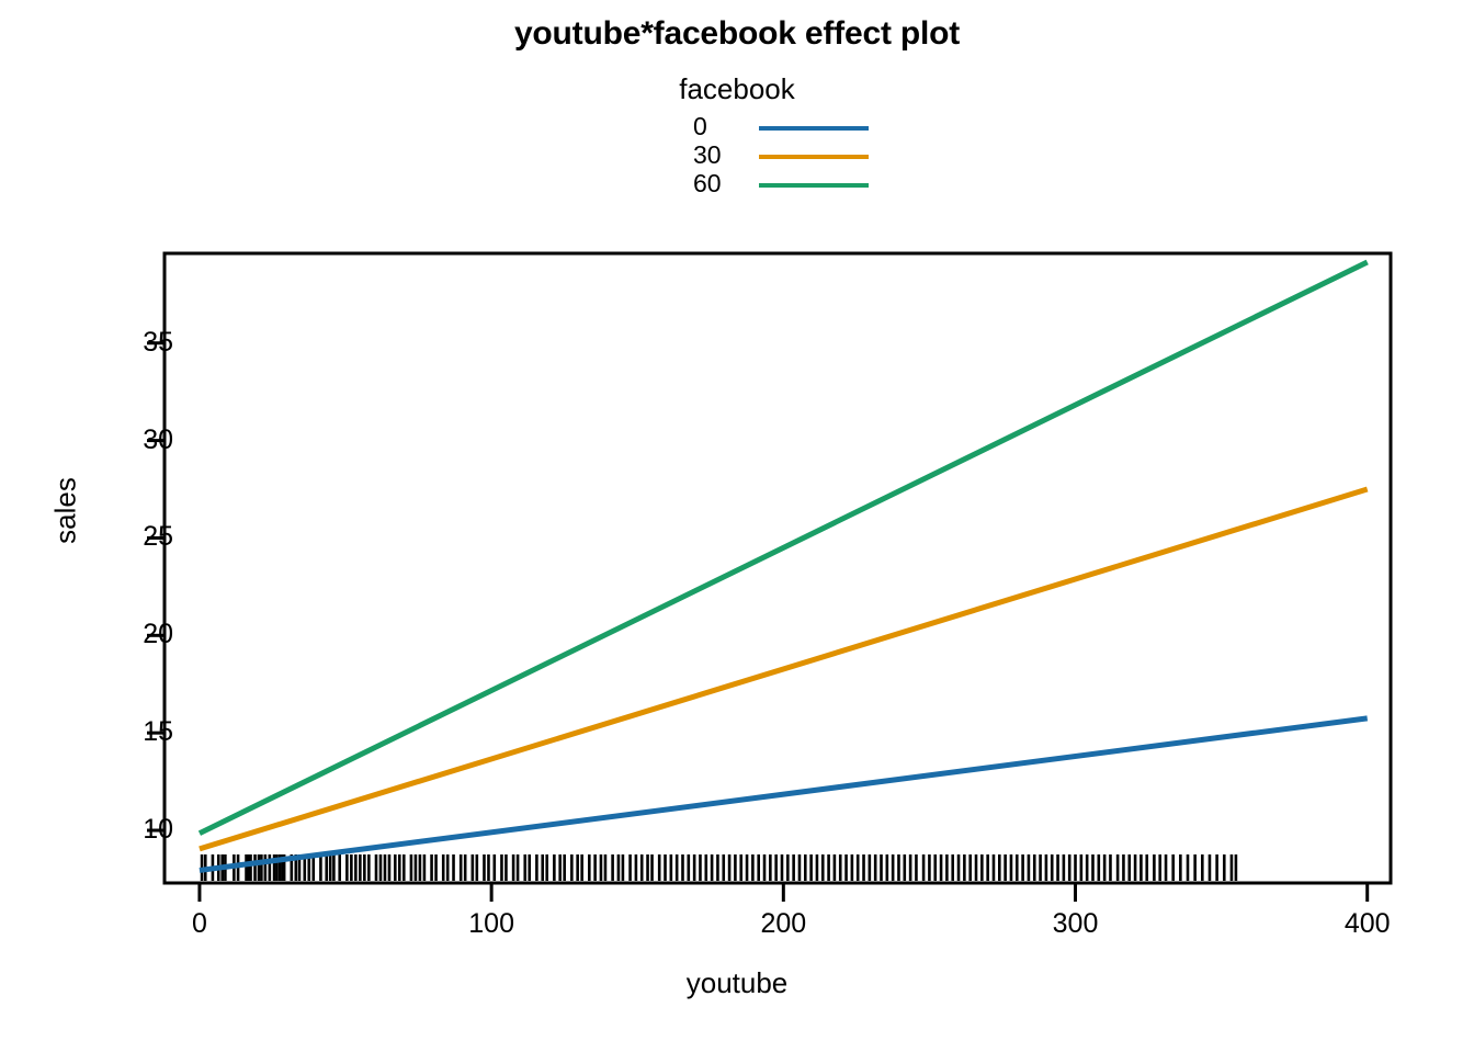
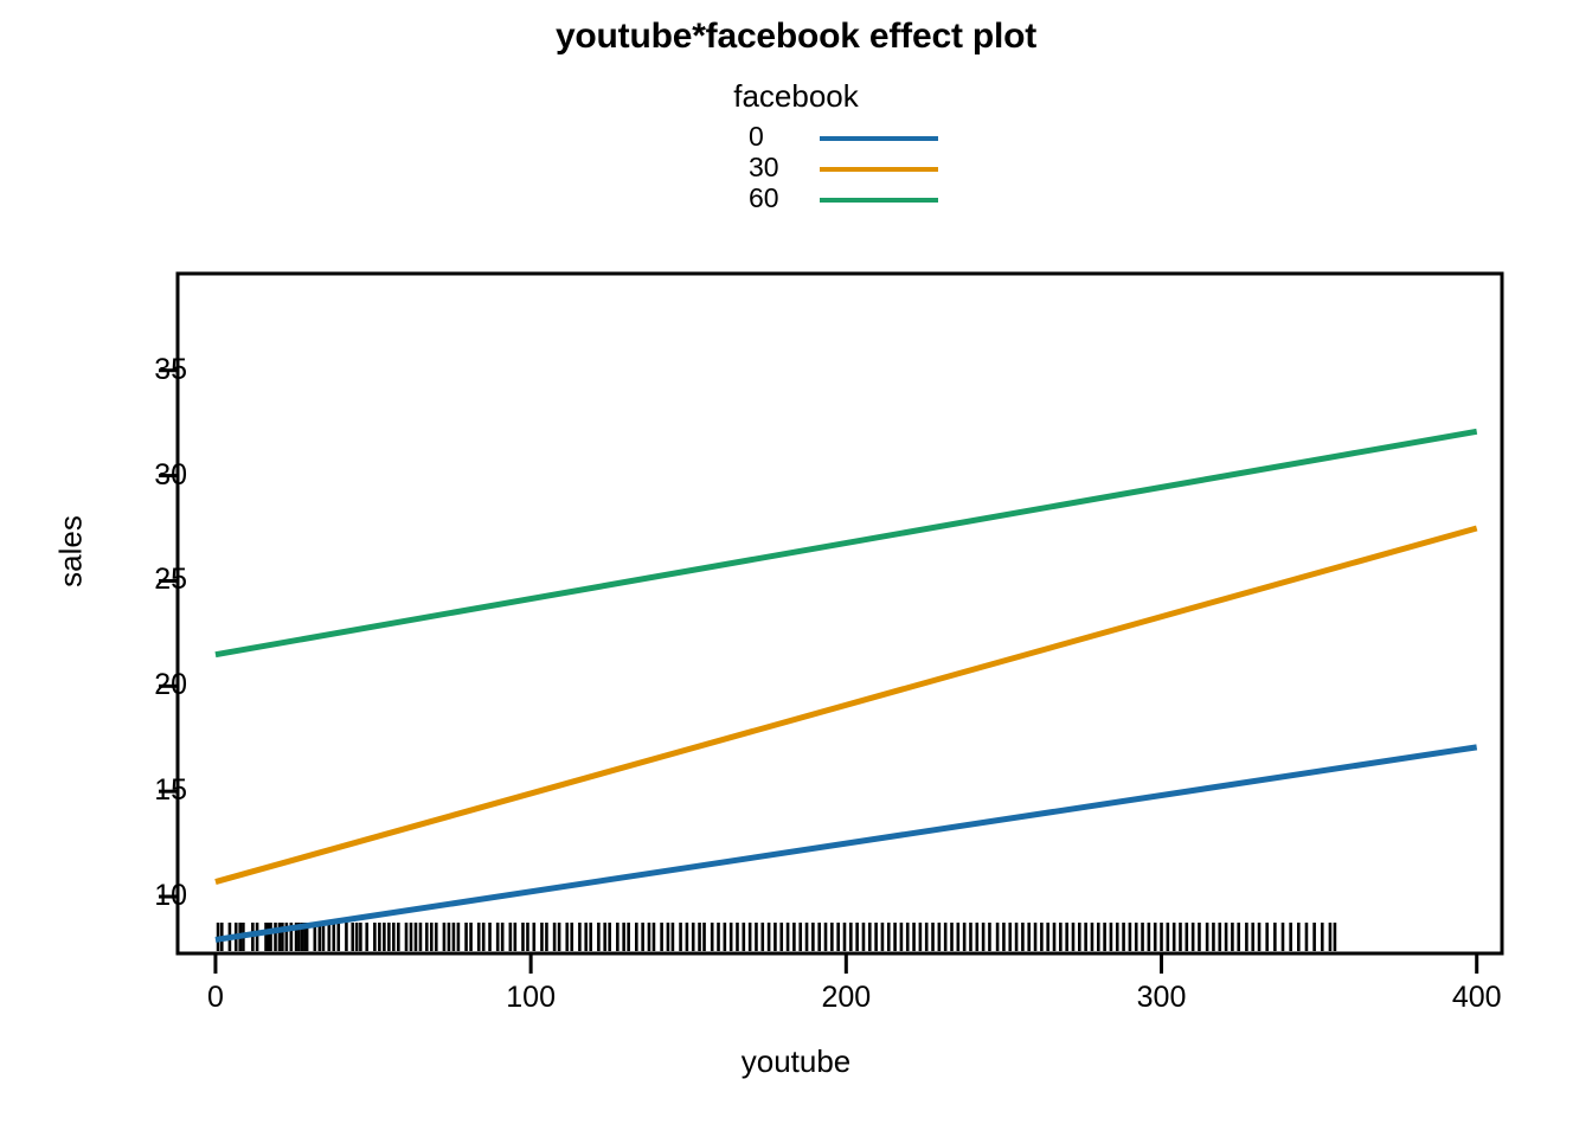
30/0: 9.1 -> 10.7
60/0: 9.8 -> 21.5
0/400: 15.8 -> 17.1
60/400: 39.1 -> 32.1
